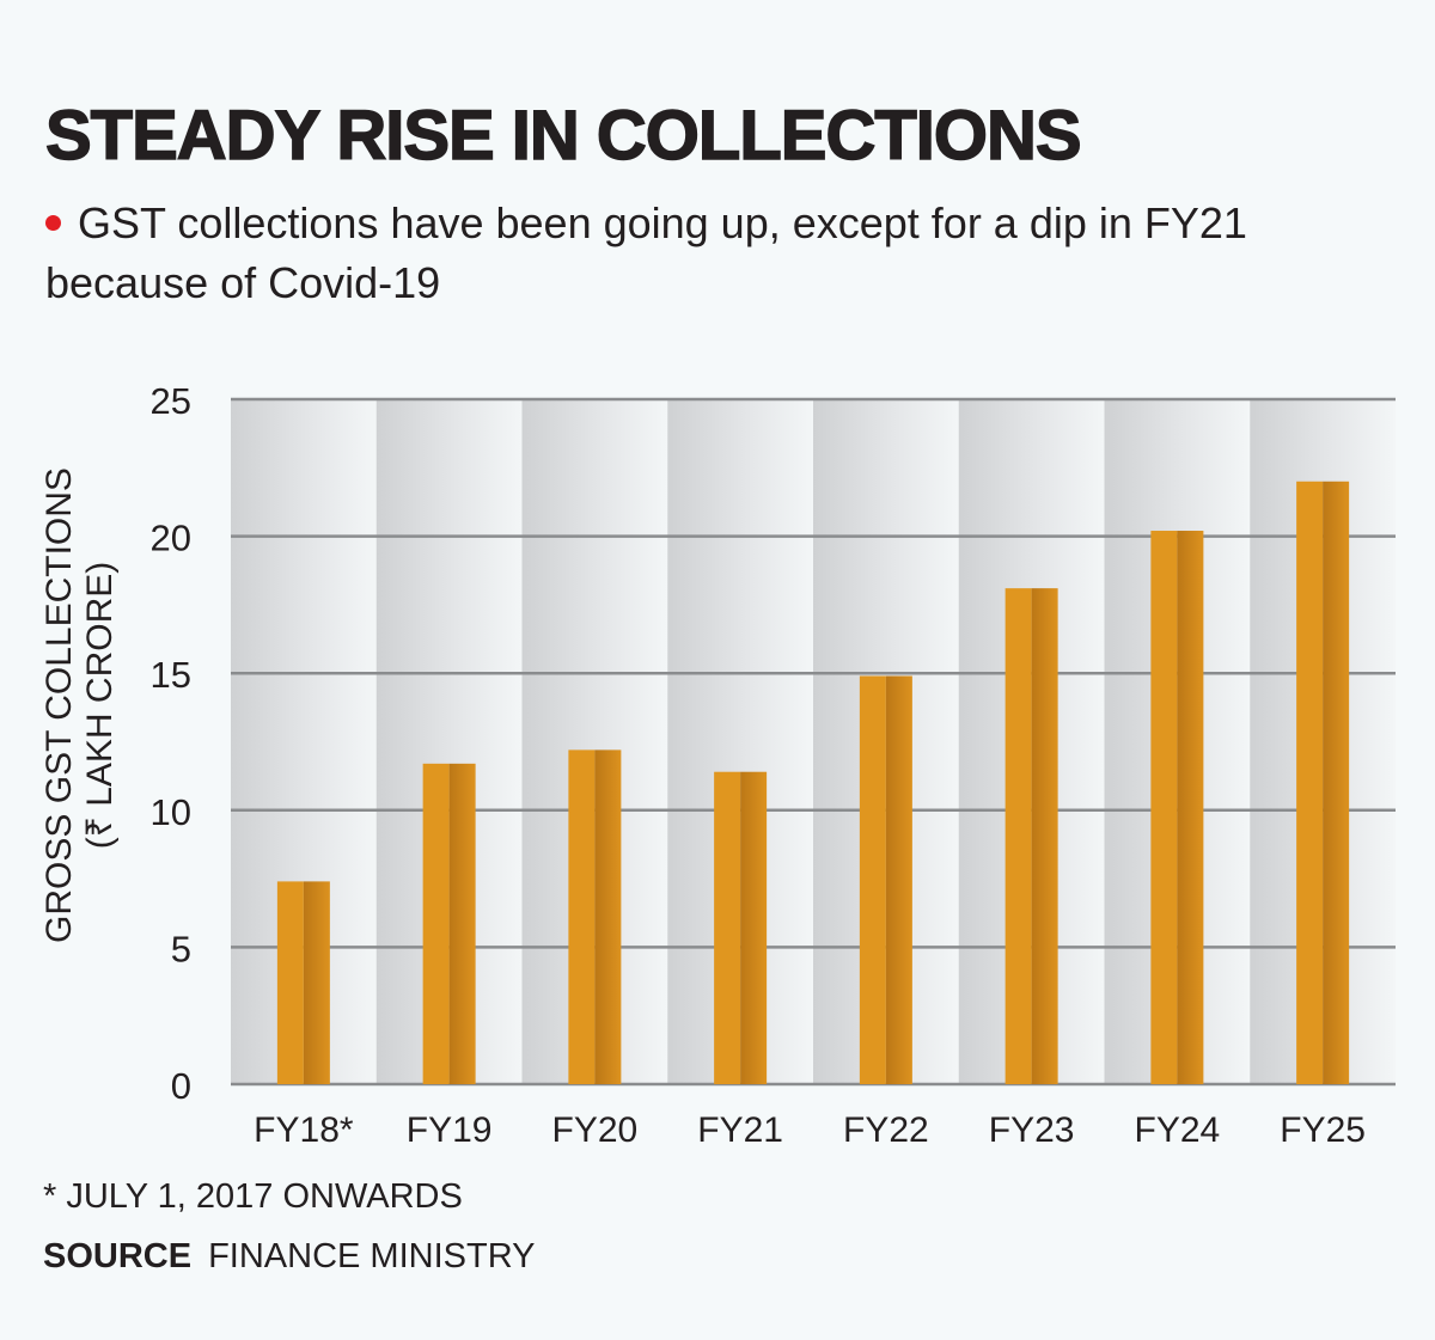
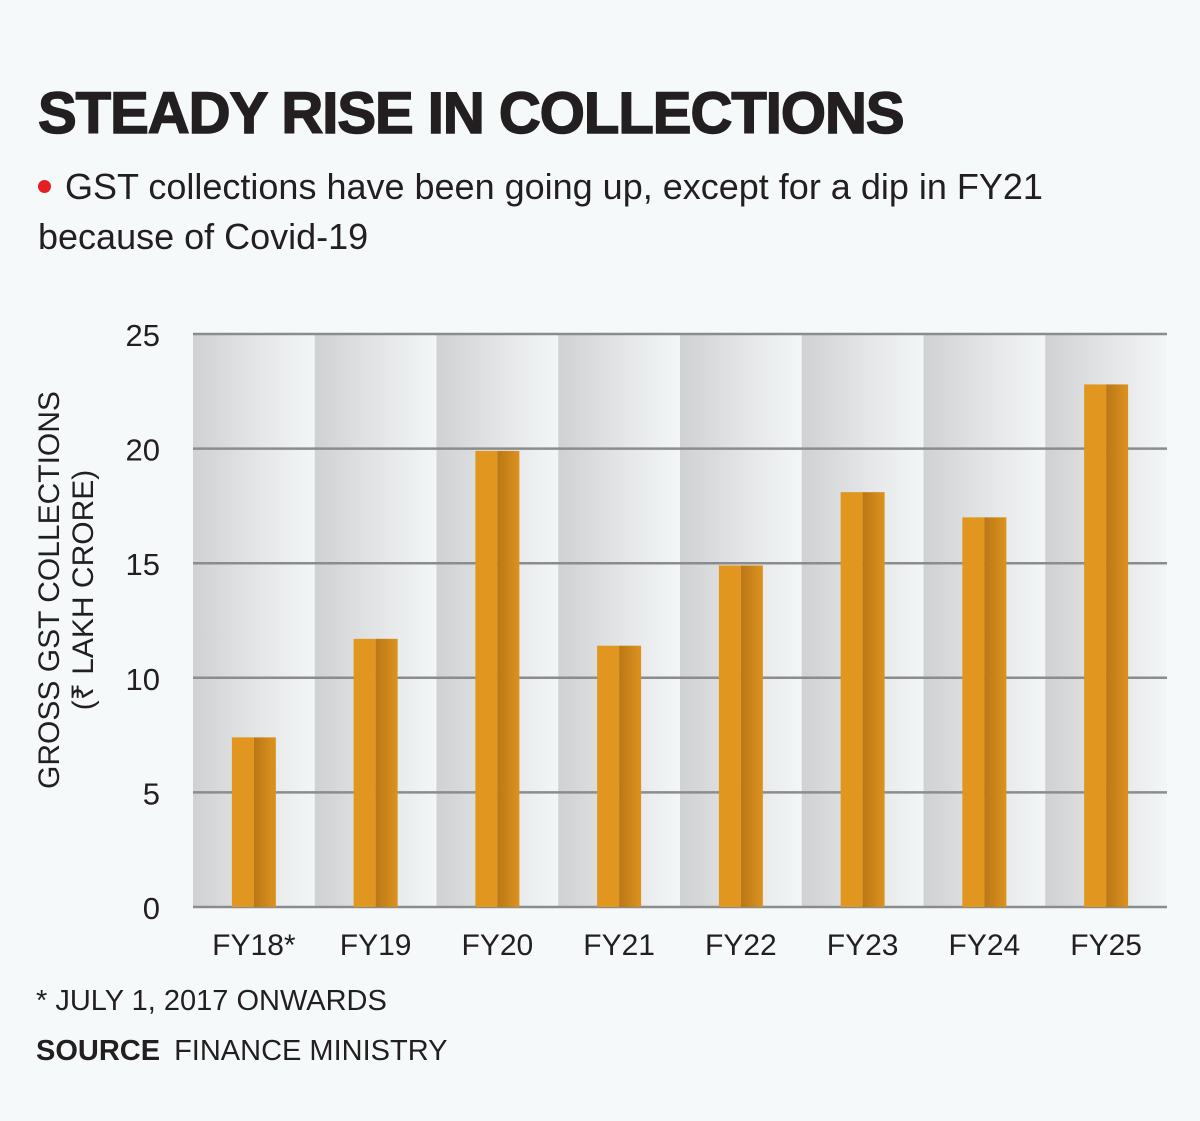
FY20: 12.2 -> 19.9
FY24: 20.2 -> 17.0
FY25: 22.0 -> 22.8
